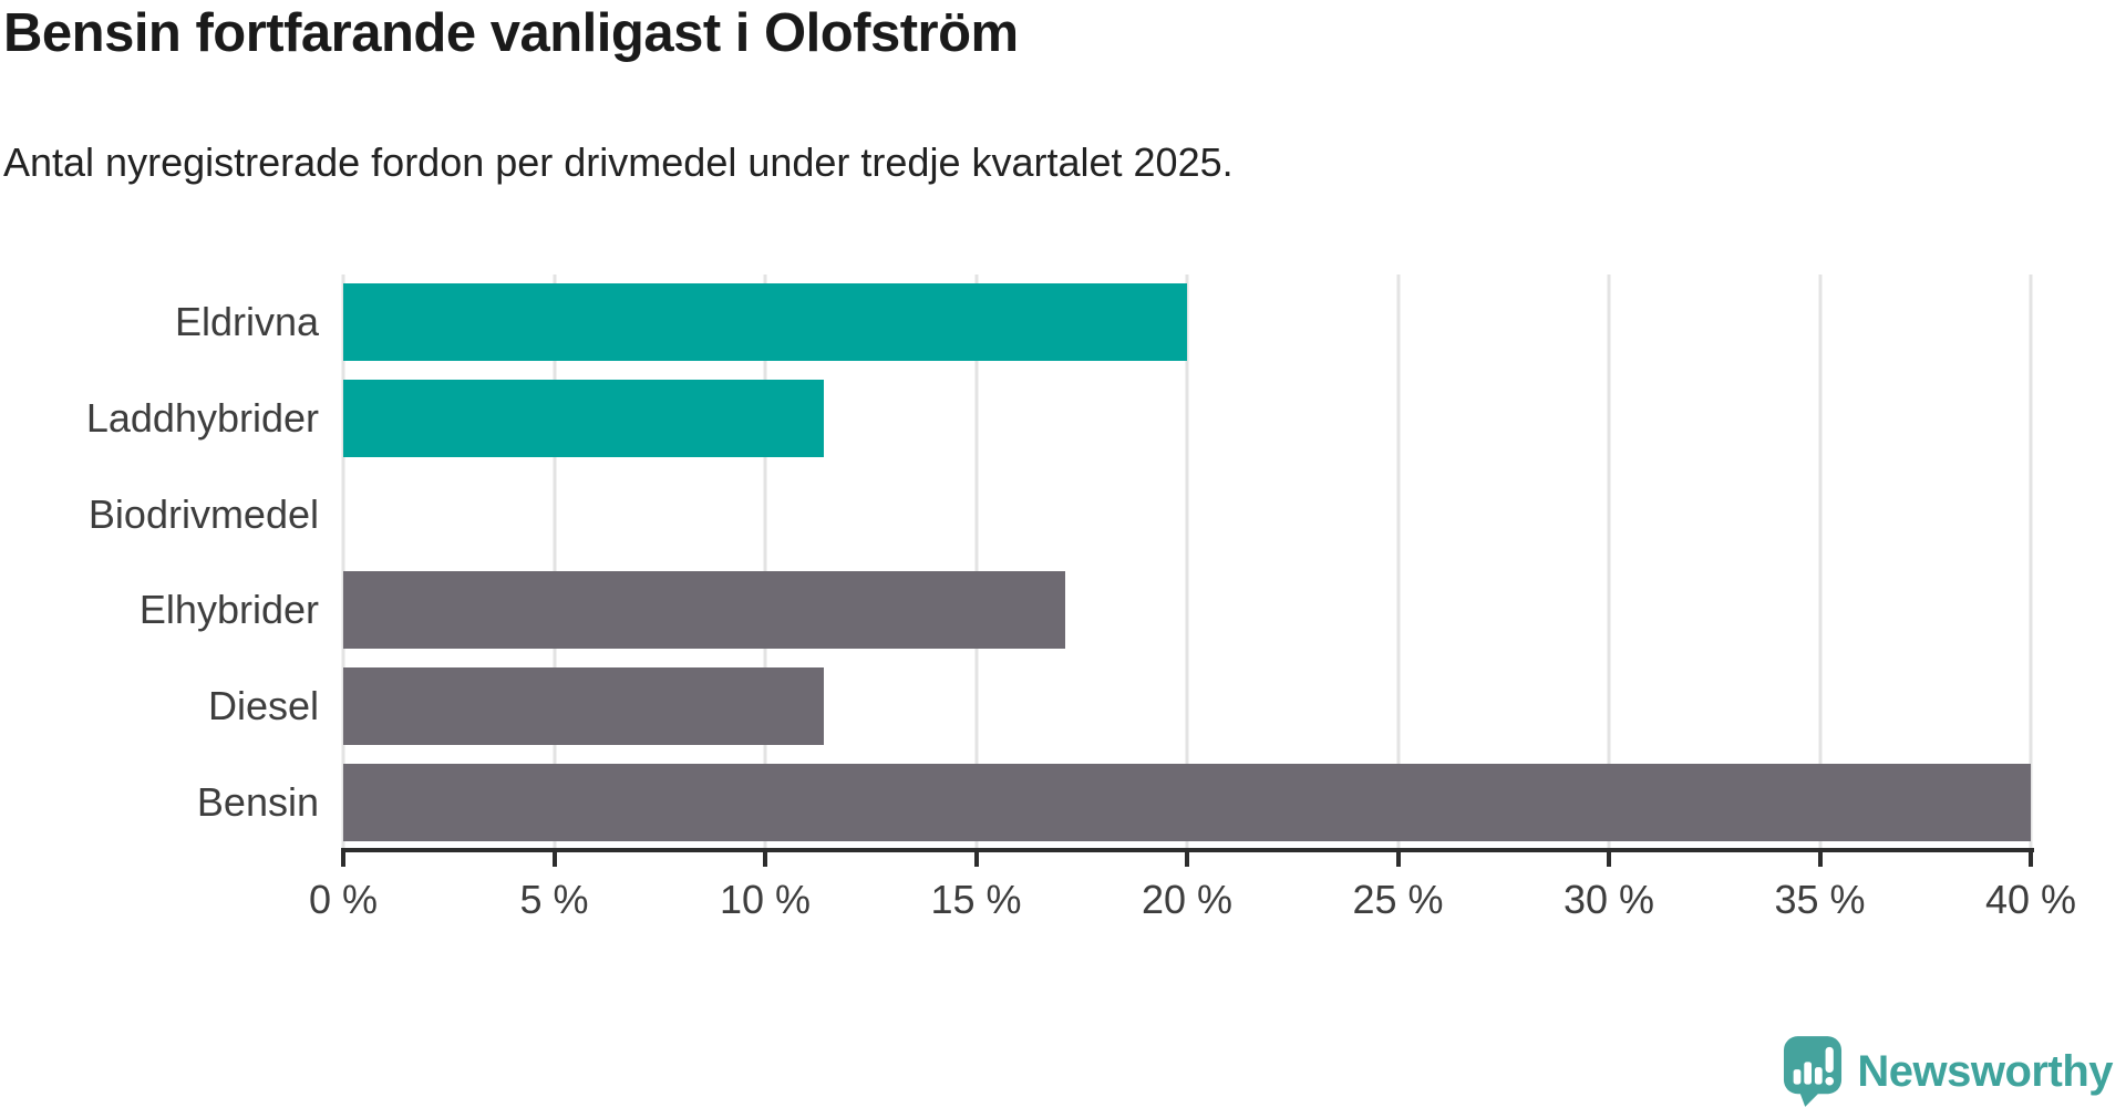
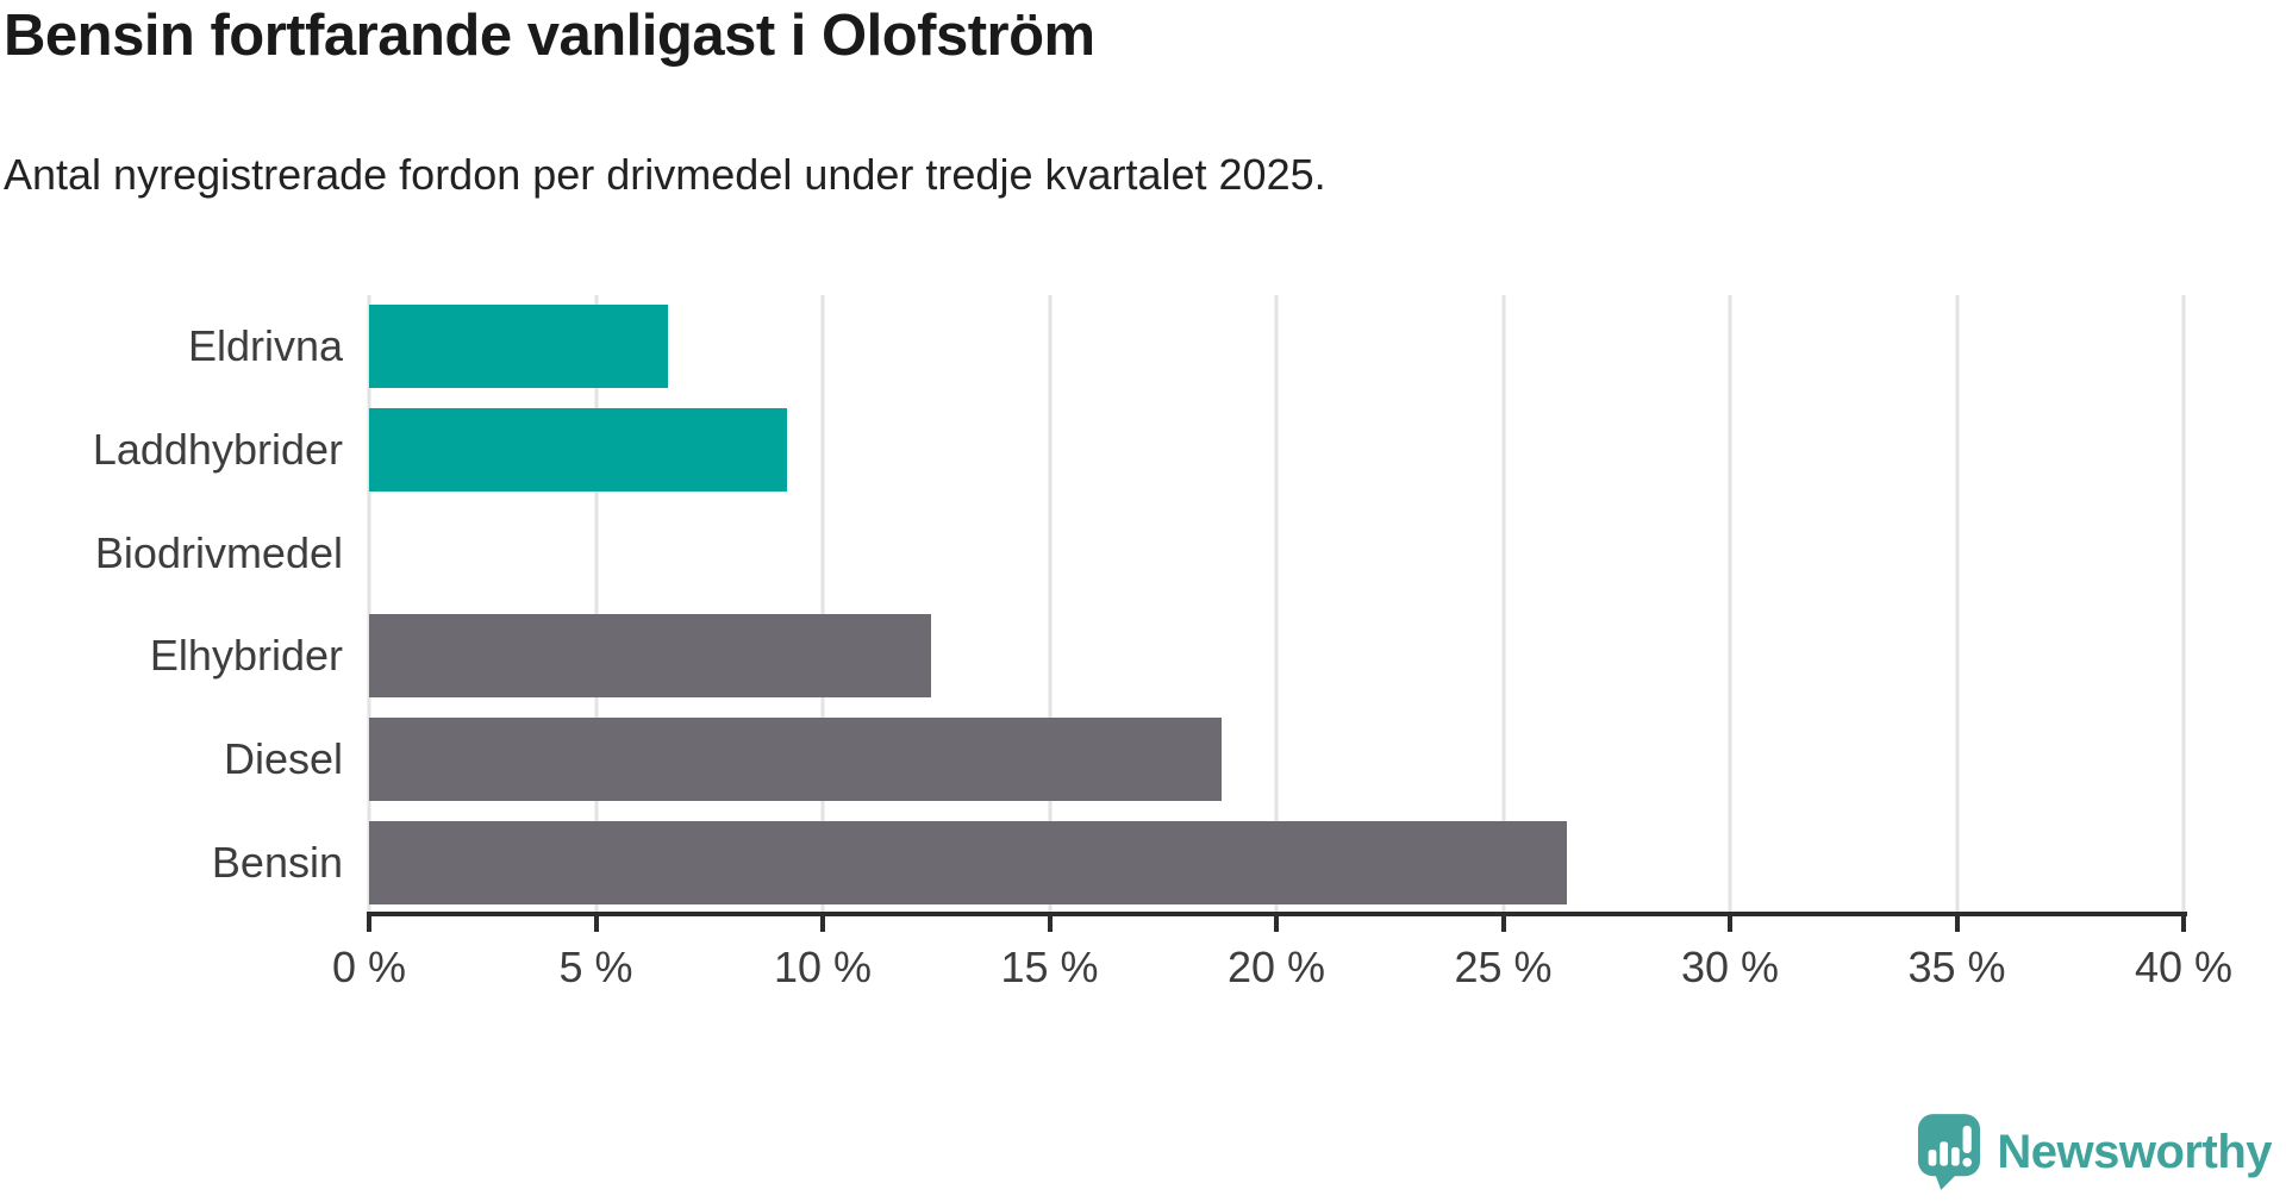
Eldrivna: 20.0% -> 6.6%
Laddhybrider: 11.4% -> 9.2%
Elhybrider: 17.1% -> 12.4%
Diesel: 11.4% -> 18.8%
Bensin: 40.0% -> 26.4%
